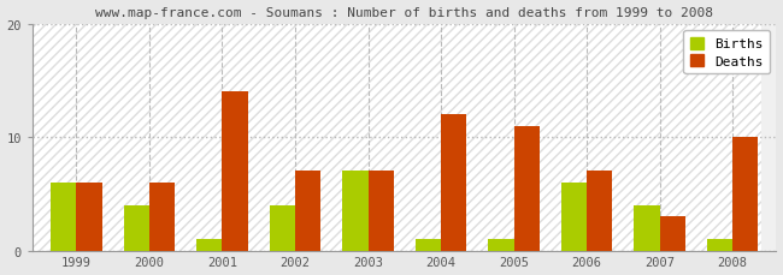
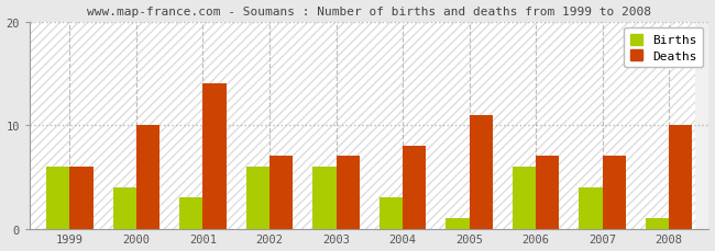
Deaths/2000: 6 -> 10
Births/2001: 1 -> 3
Births/2002: 4 -> 6
Births/2003: 7 -> 6
Births/2004: 1 -> 3
Deaths/2004: 12 -> 8
Deaths/2007: 3 -> 7
